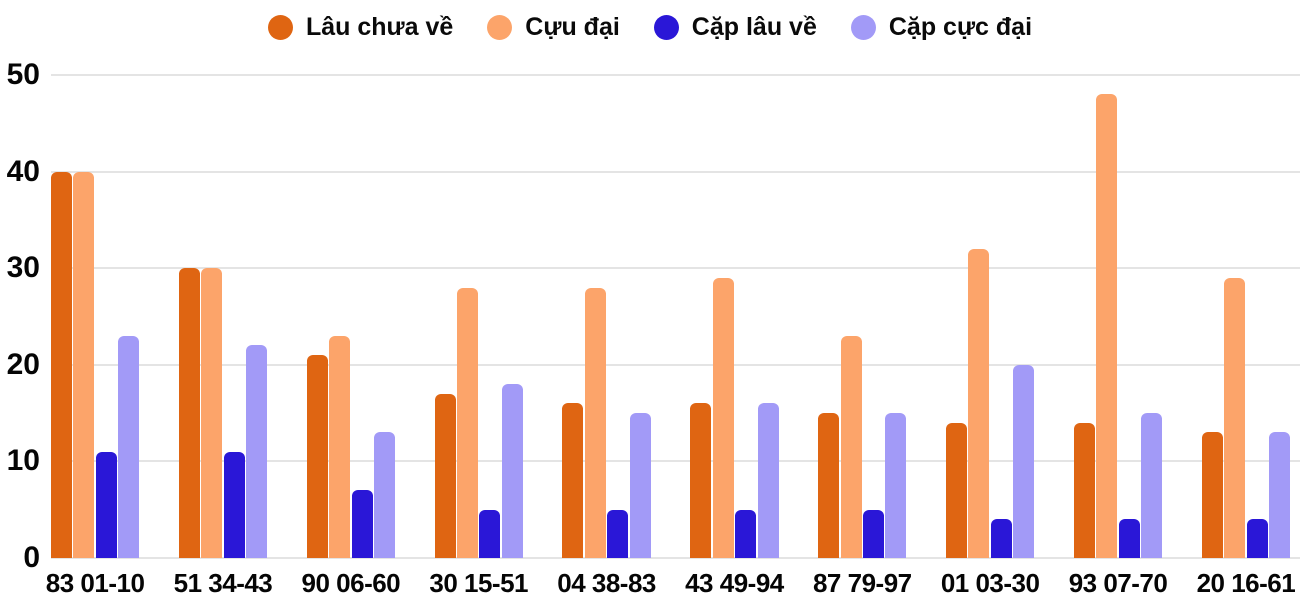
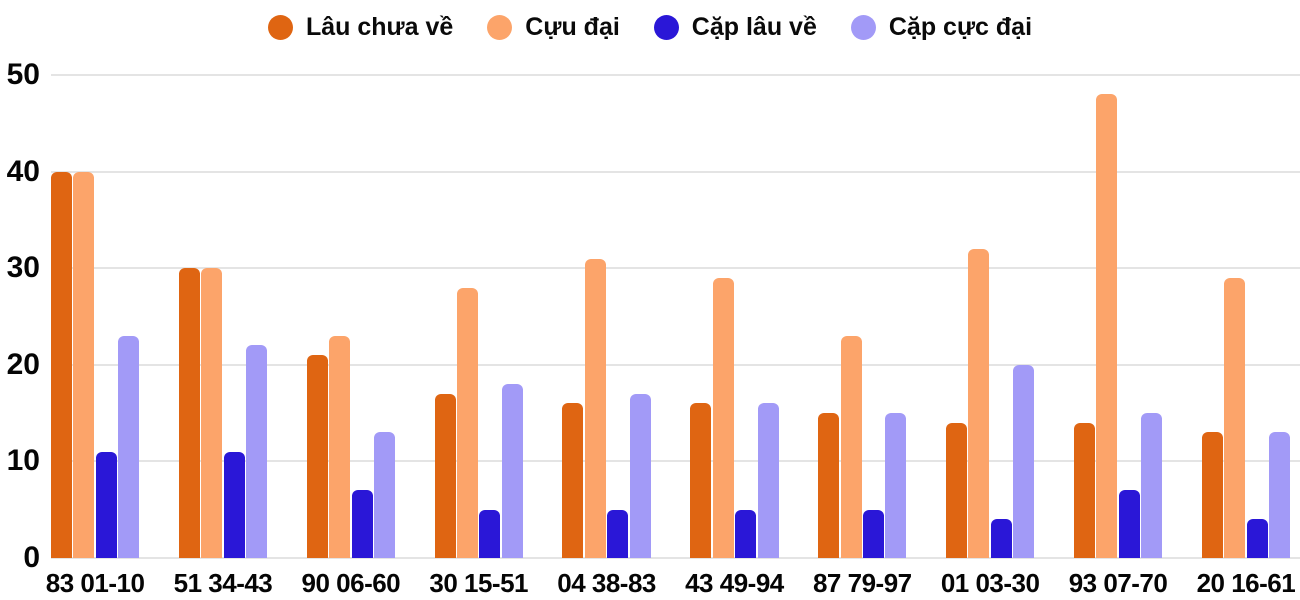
Cựu đại/04 38-83: 28 -> 31
Cặp cực đại/04 38-83: 15 -> 17
Cặp lâu về/93 07-70: 4 -> 7
